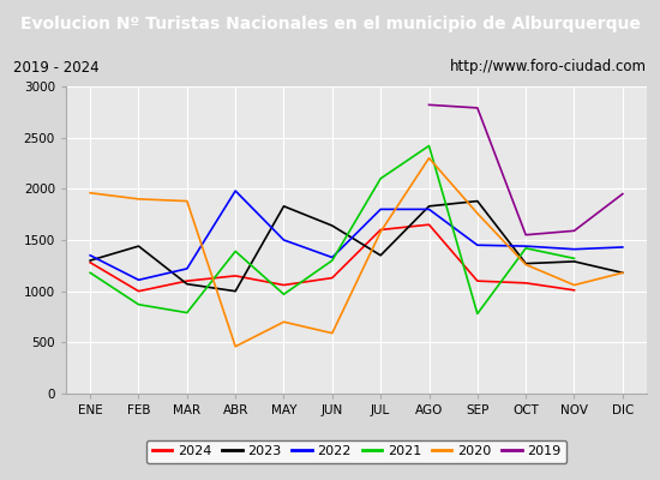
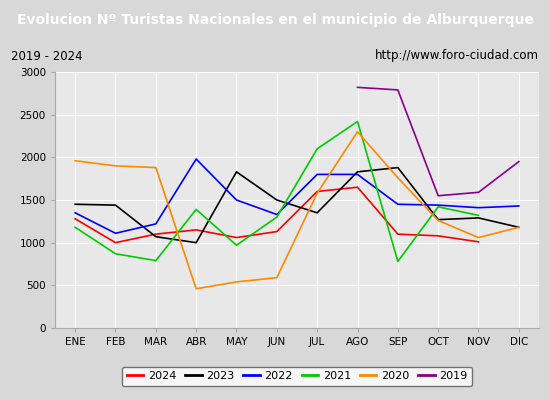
2023/ENE: 1300 -> 1450
2020/MAY: 700 -> 540
2023/JUN: 1640 -> 1500
